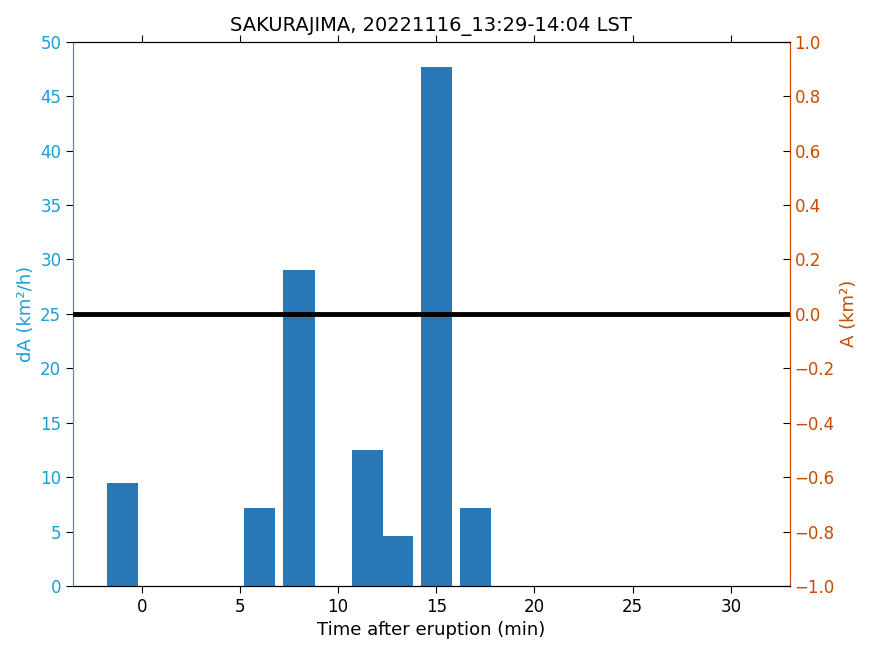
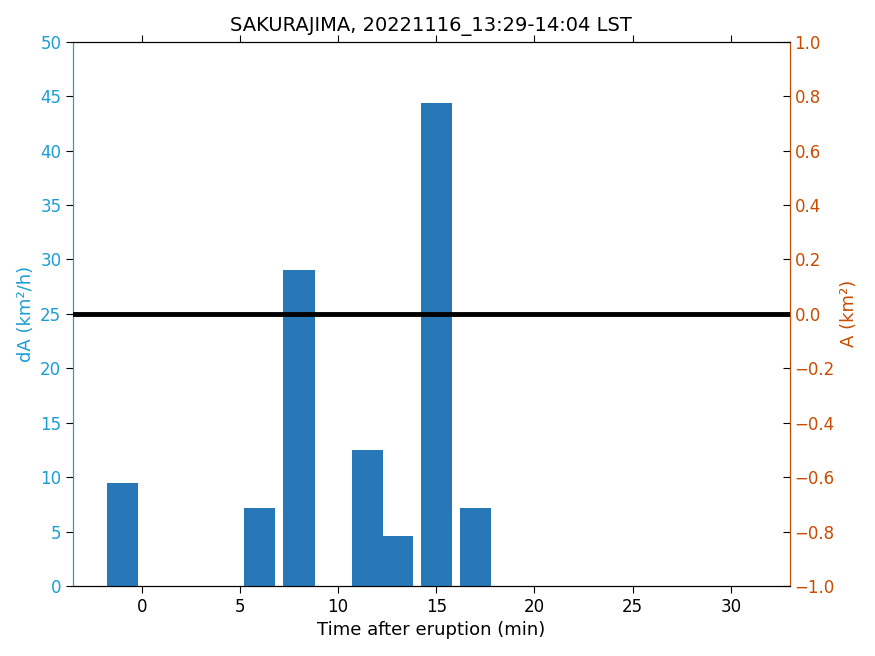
15: 47.7 -> 44.4
